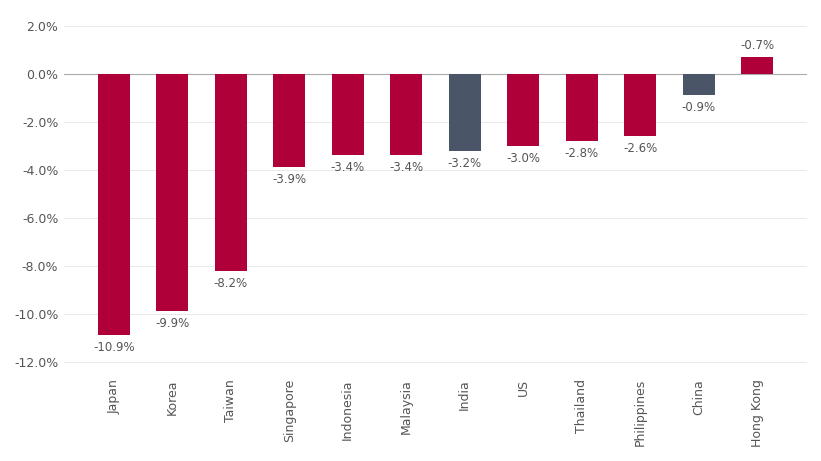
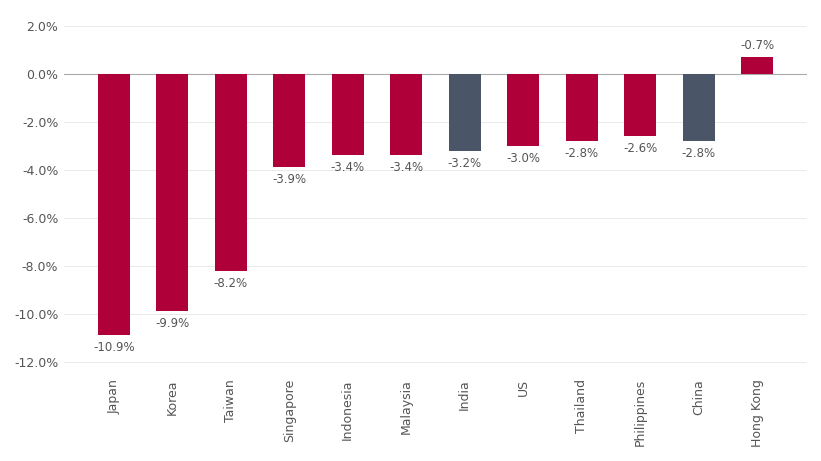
China: -0.9% -> -2.8%
